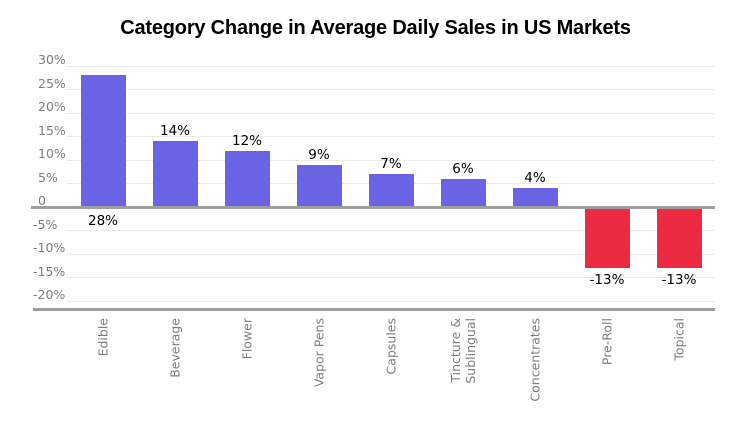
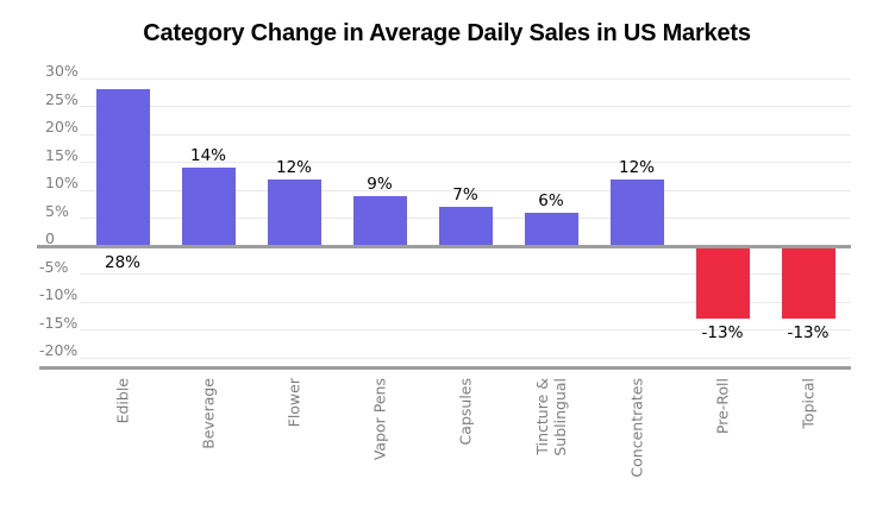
Concentrates: 4% -> 12%
